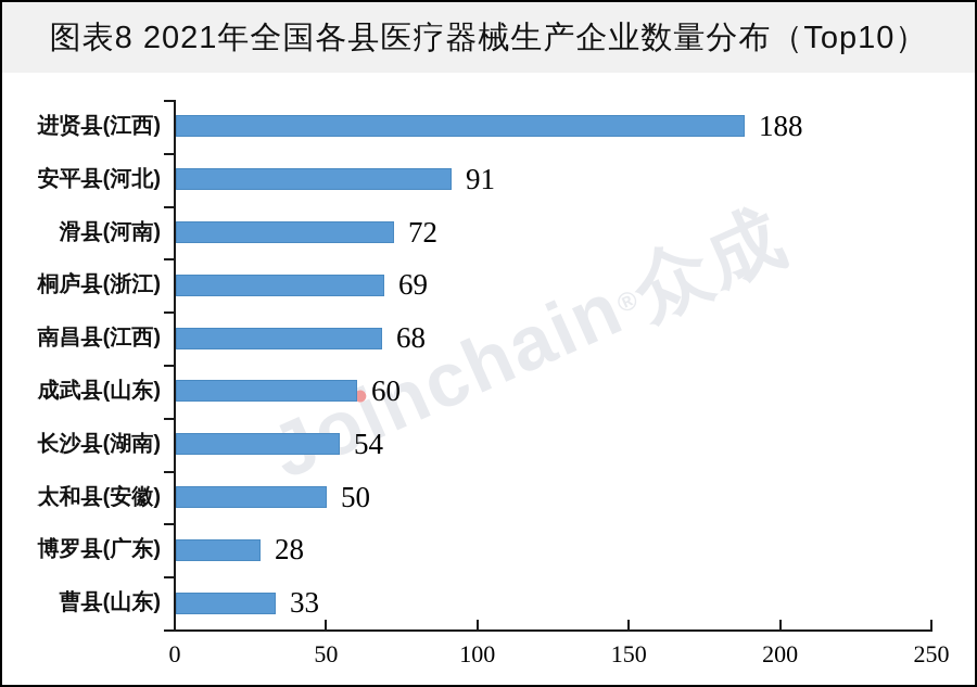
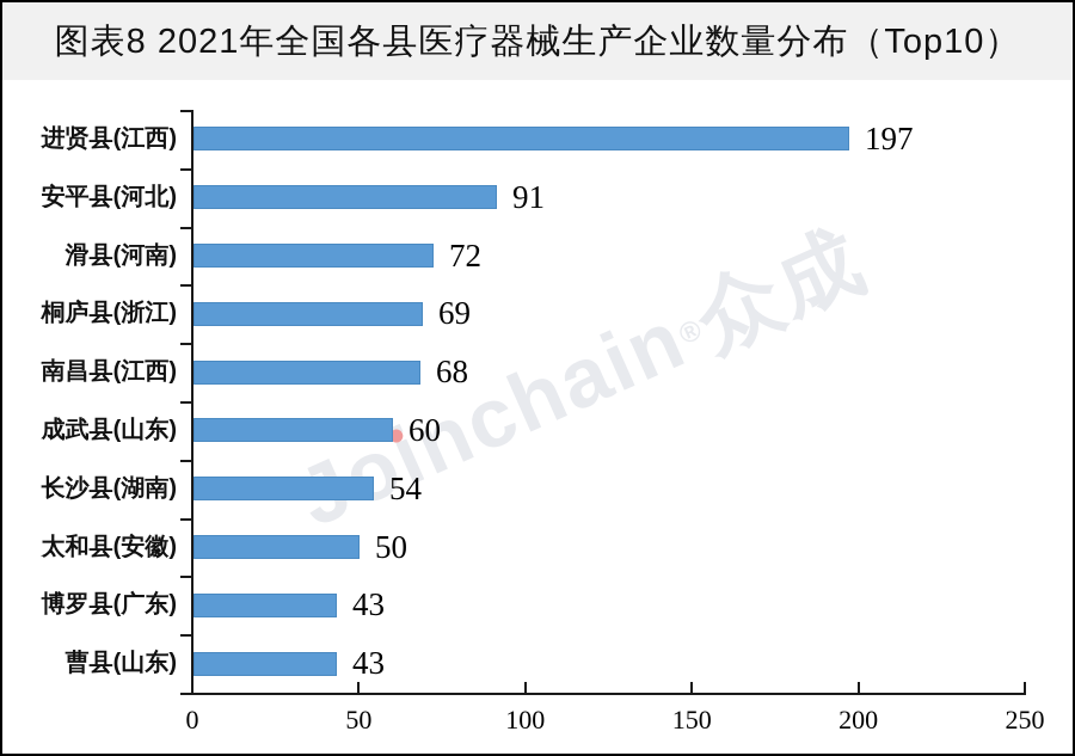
进贤县(江西): 188 -> 197
博罗县(广东): 28 -> 43
曹县(山东): 33 -> 43
